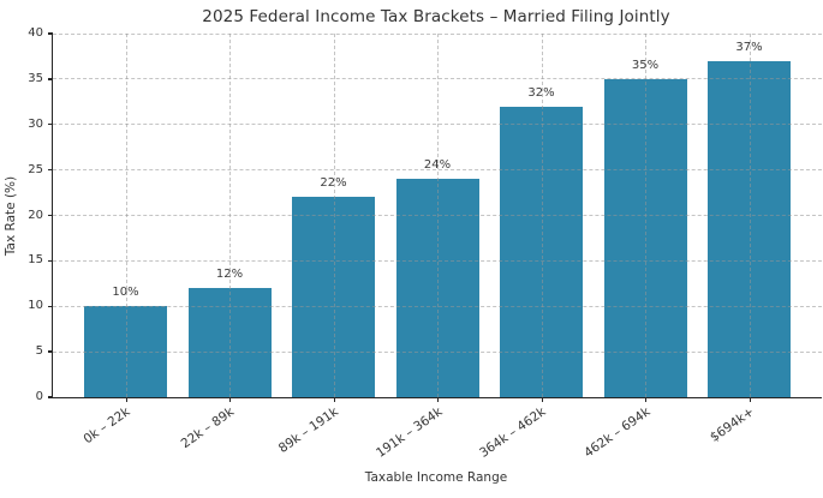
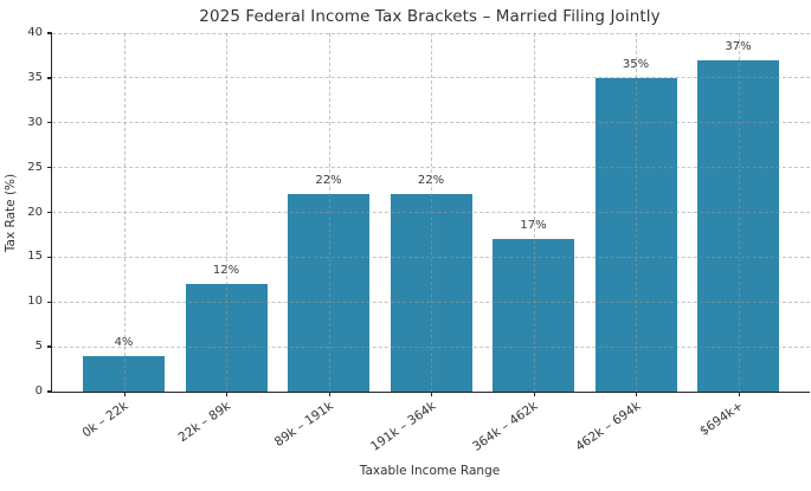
0k – 22k: 10% -> 4%
191k – 364k: 24% -> 22%
364k – 462k: 32% -> 17%
